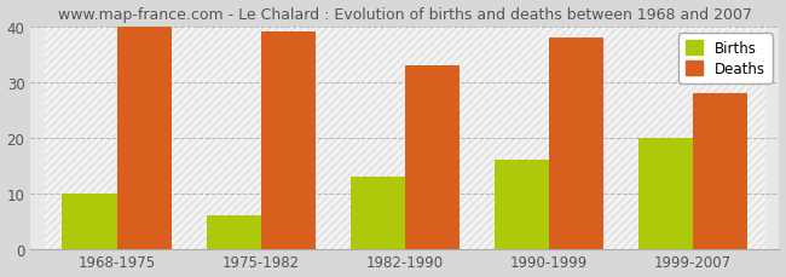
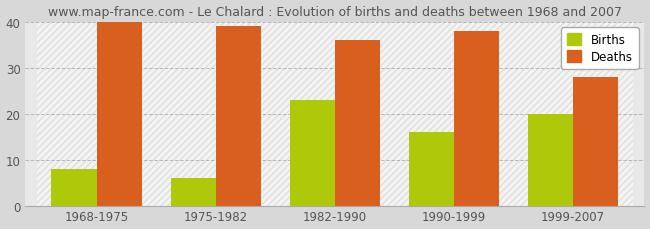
Births/1968-1975: 10 -> 8
Births/1982-1990: 13 -> 23
Deaths/1982-1990: 33 -> 36
